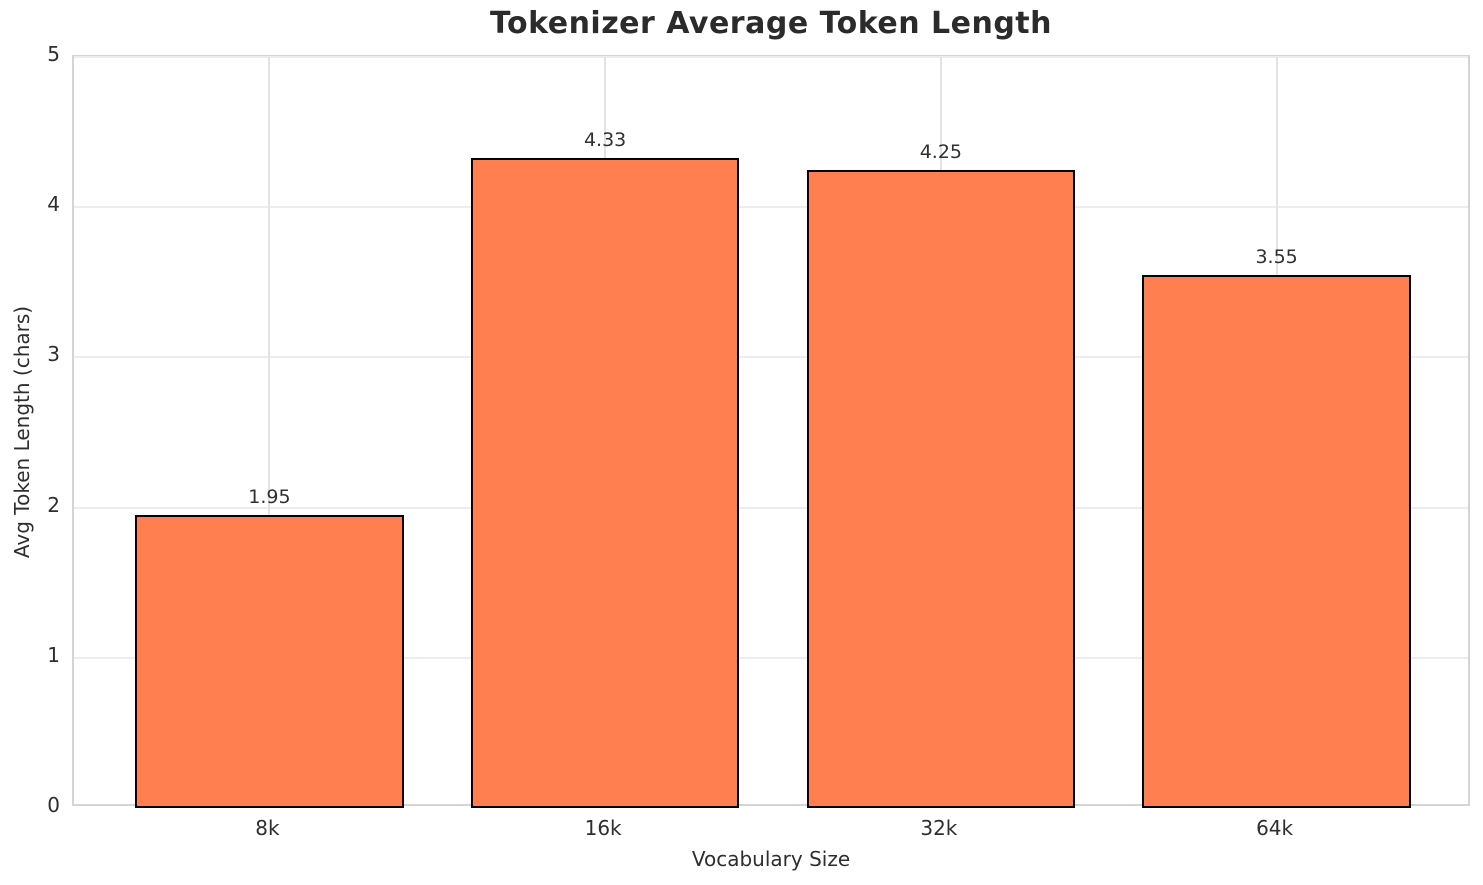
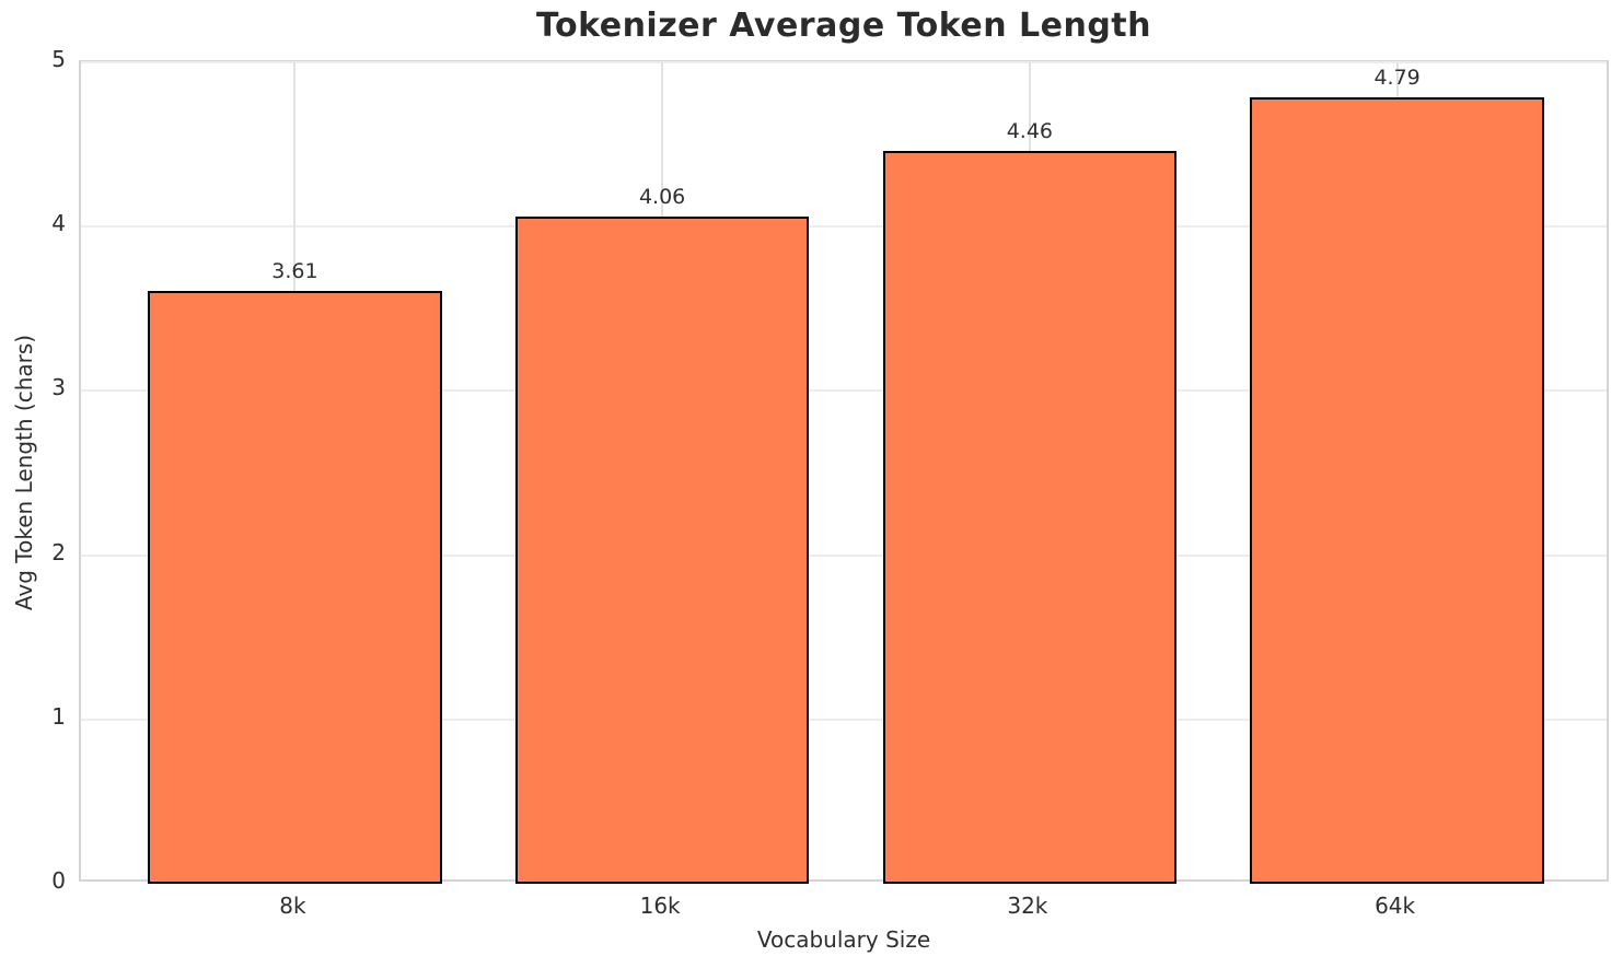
8k: 1.95 -> 3.61
16k: 4.33 -> 4.06
32k: 4.25 -> 4.46
64k: 3.55 -> 4.79
